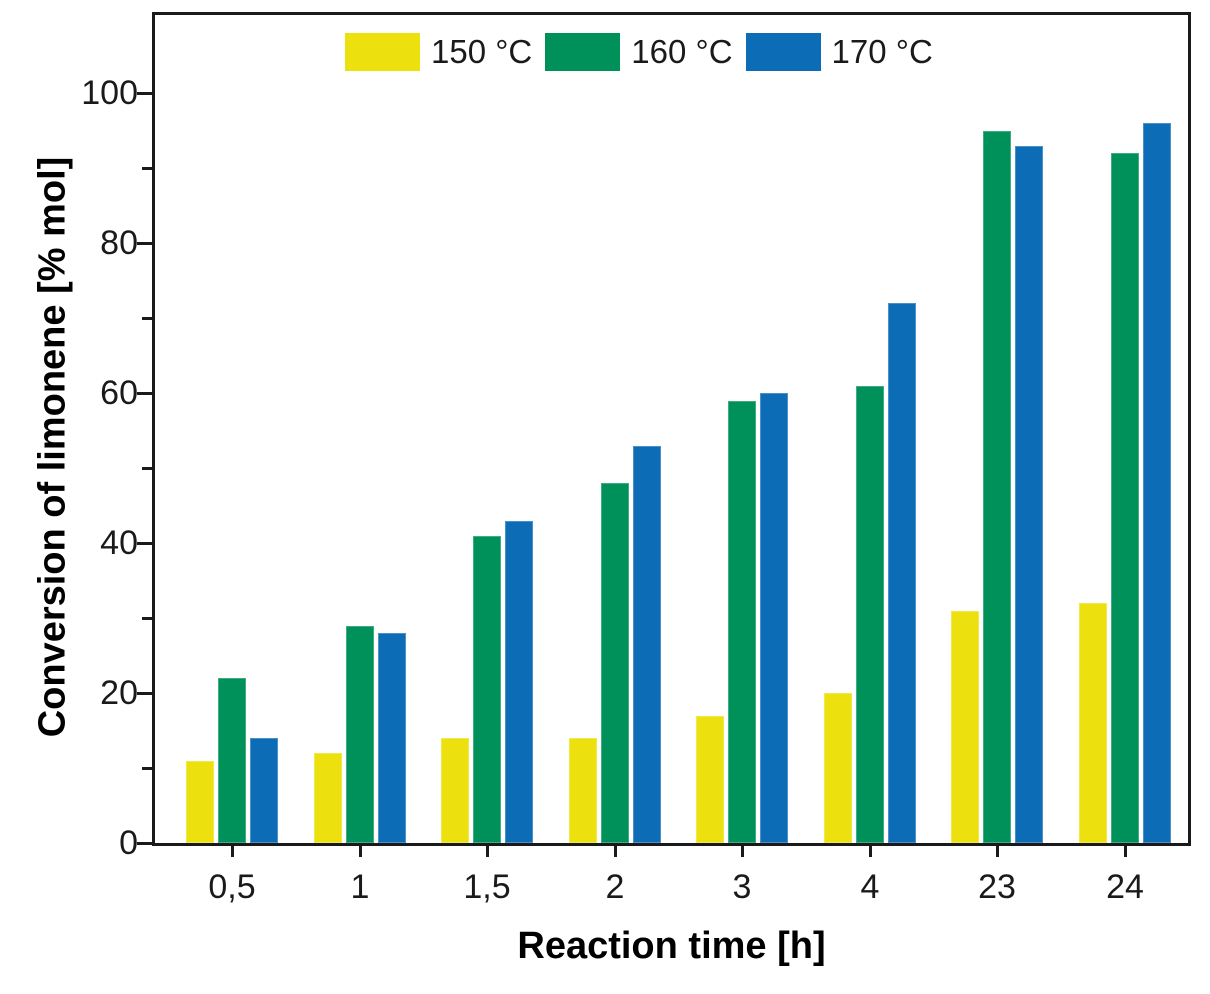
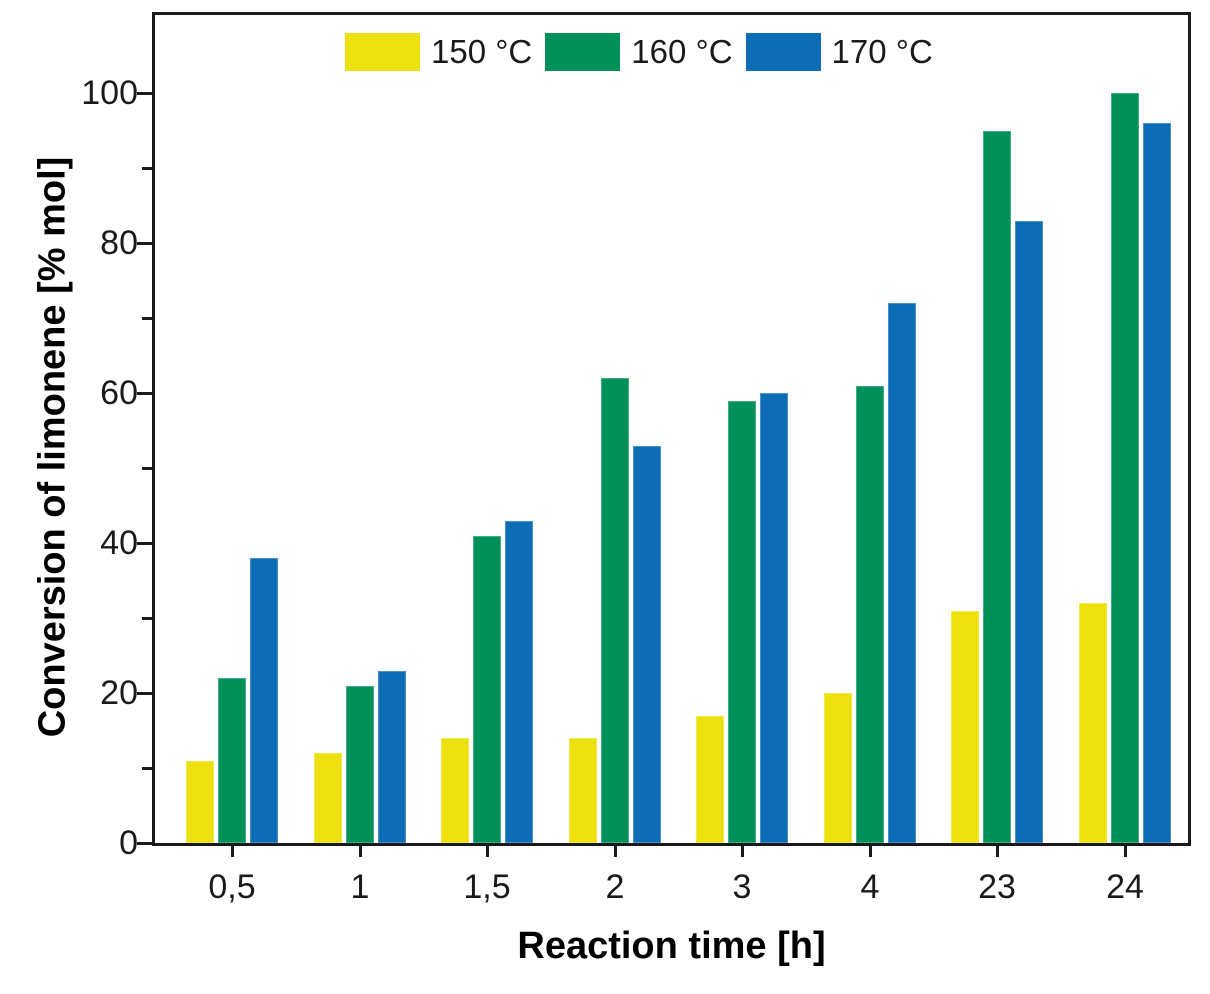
170 °C/0,5: 14 -> 38
160 °C/1: 29 -> 21
170 °C/1: 28 -> 23
160 °C/2: 48 -> 62
170 °C/23: 93 -> 83
160 °C/24: 92 -> 100
